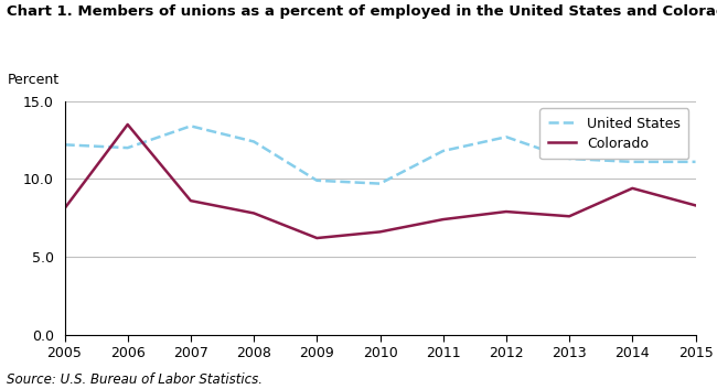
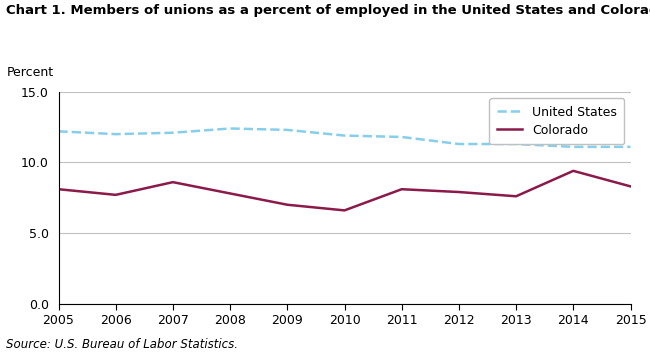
Colorado/2006: 13.5 -> 7.7
United States/2007: 13.4 -> 12.1
United States/2009: 9.9 -> 12.3
Colorado/2009: 6.2 -> 7.0
United States/2010: 9.7 -> 11.9
Colorado/2011: 7.4 -> 8.1
United States/2012: 12.7 -> 11.3
